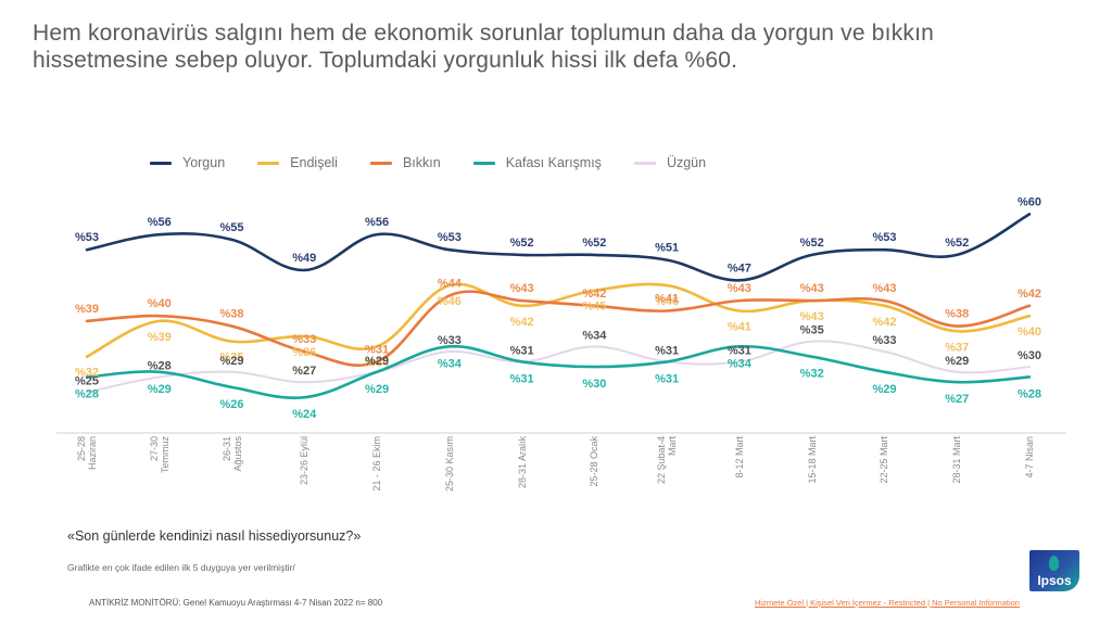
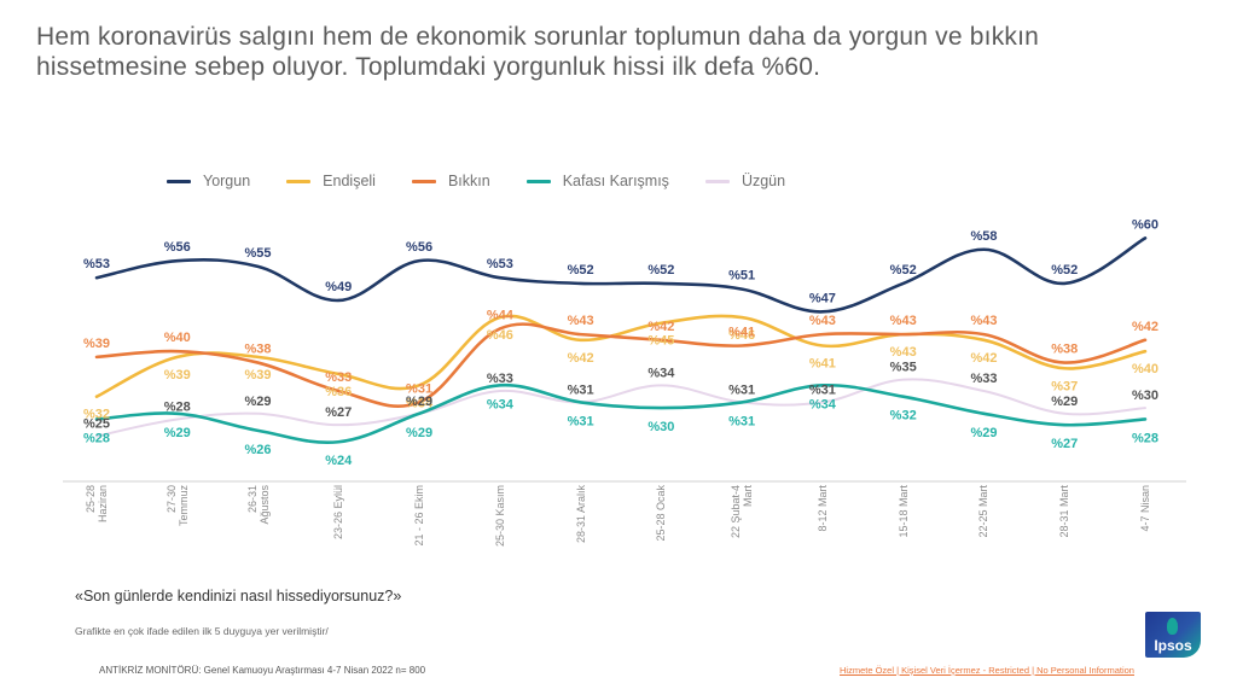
Endişeli/26-31 Ağustos: 35 -> 39
Yorgun/22-25 Mart: 53 -> 58
